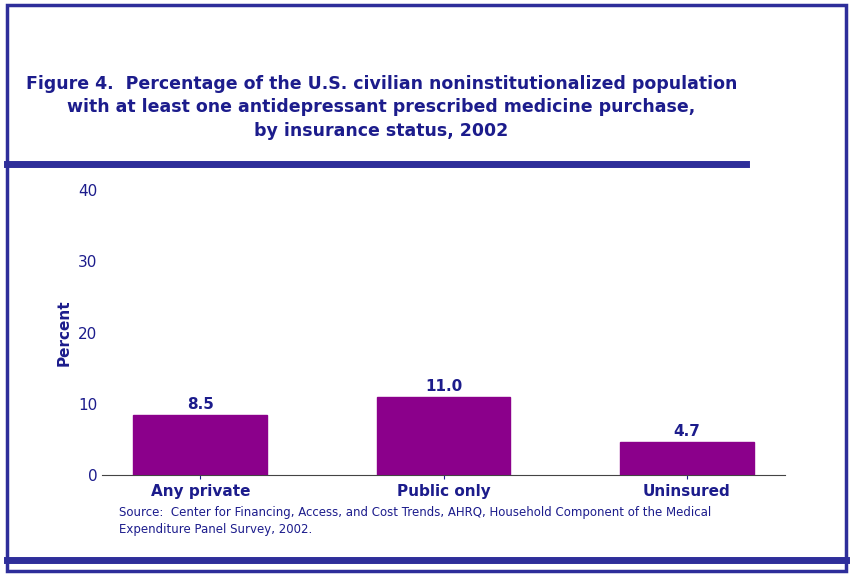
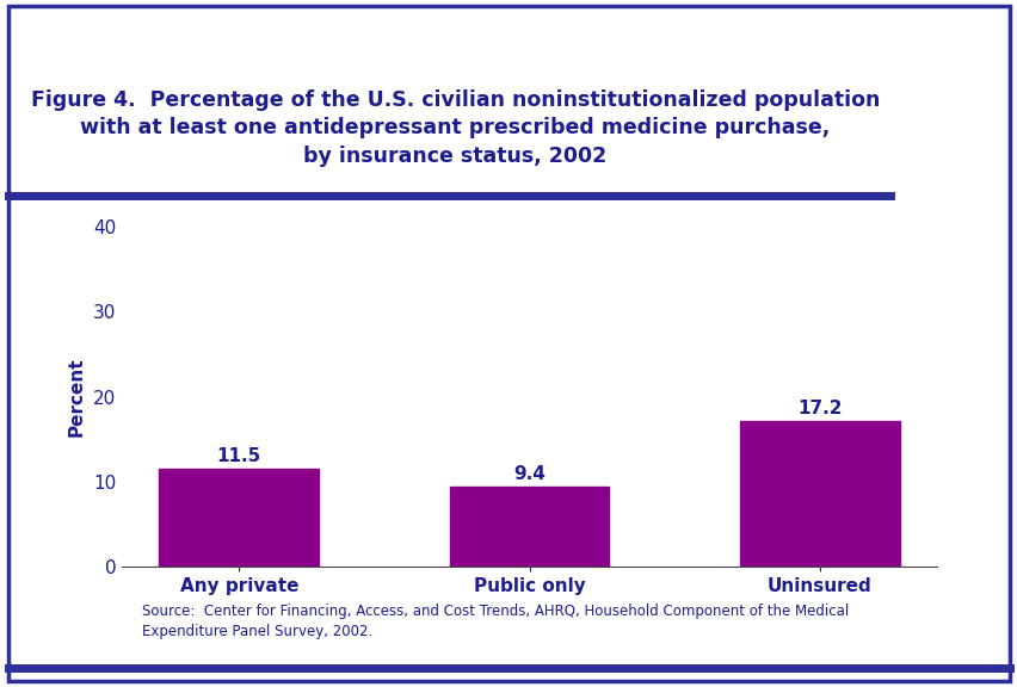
Any private: 8.5 -> 11.5
Public only: 11.0 -> 9.4
Uninsured: 4.7 -> 17.2
